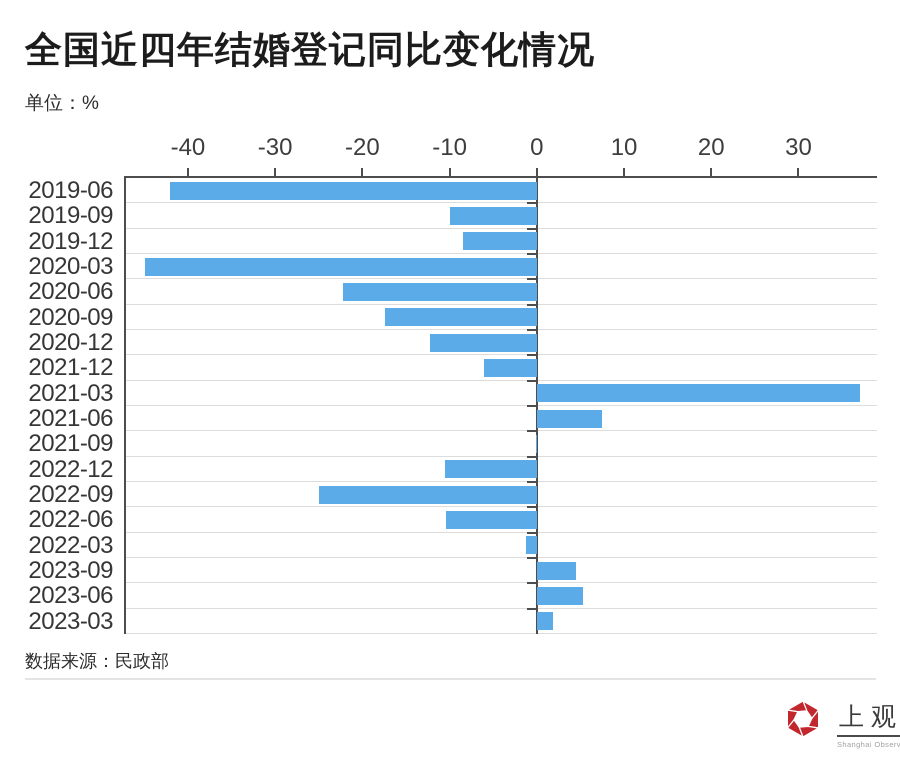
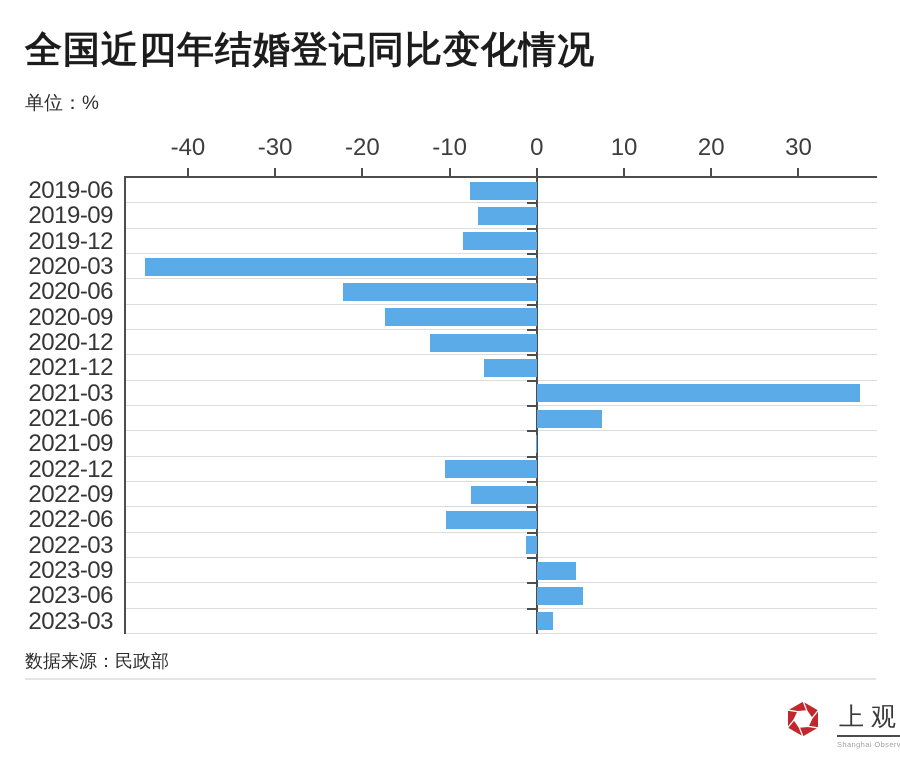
2019-06: -42 -> -8
2019-09: -10 -> -7
2022-09: -25 -> -8
